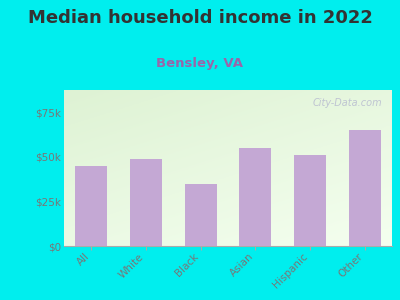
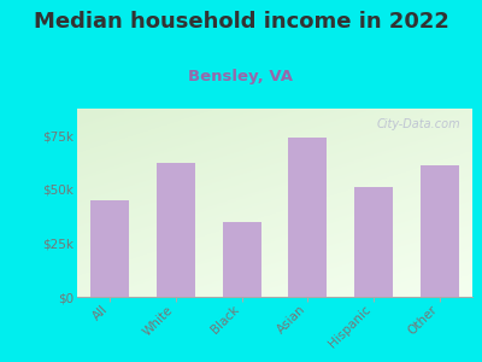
White: $49k -> $62k
Asian: $55k -> $74k
Other: $65k -> $61k
